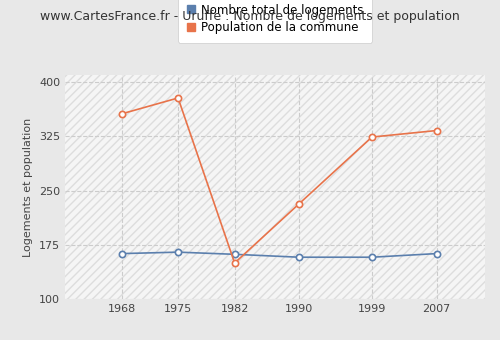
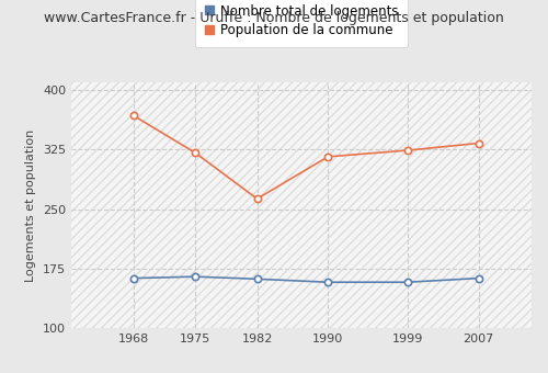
Population de la commune/1968: 356 -> 368
Population de la commune/1975: 378 -> 321
Population de la commune/1982: 150 -> 263
Population de la commune/1990: 232 -> 316
